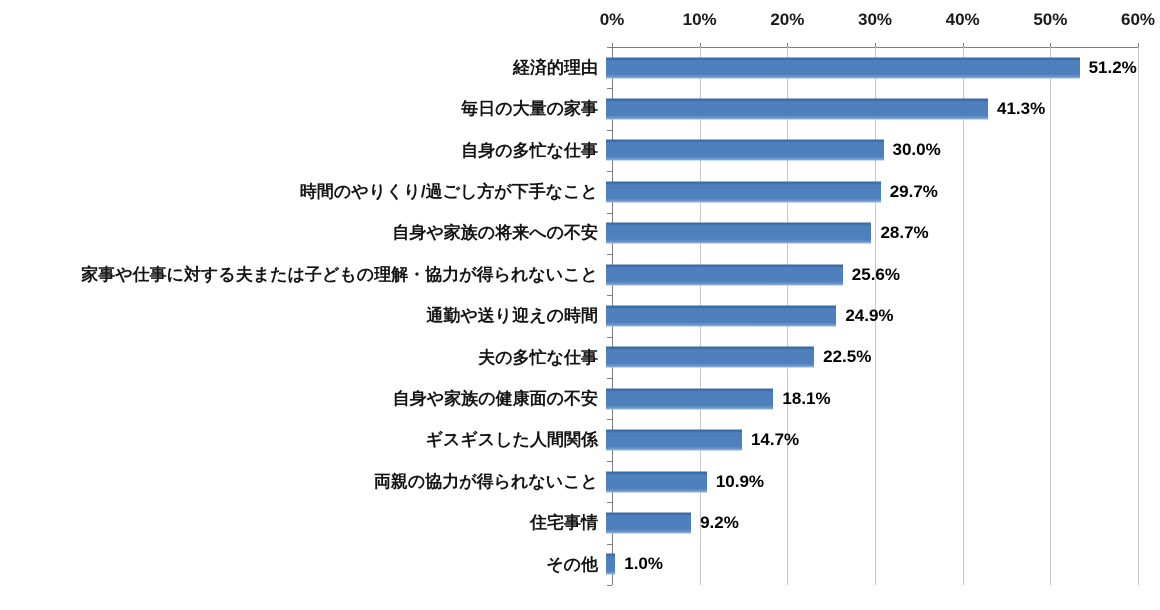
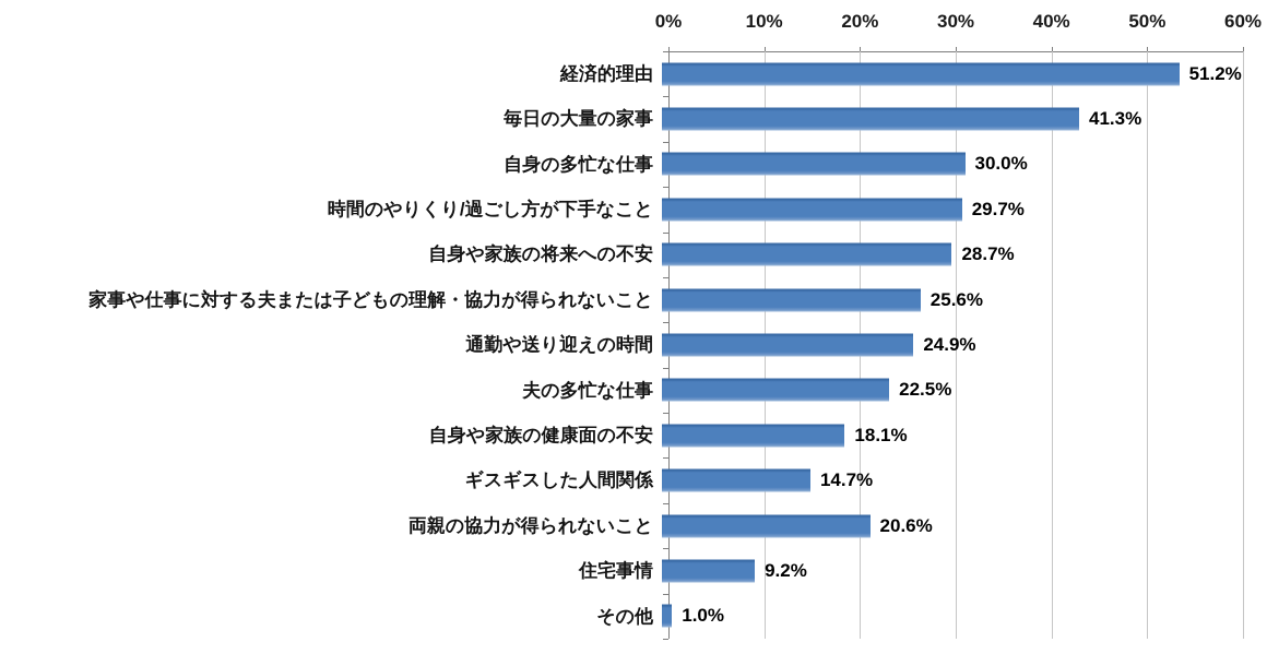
両親の協力が得られないこと: 10.9% -> 20.6%
